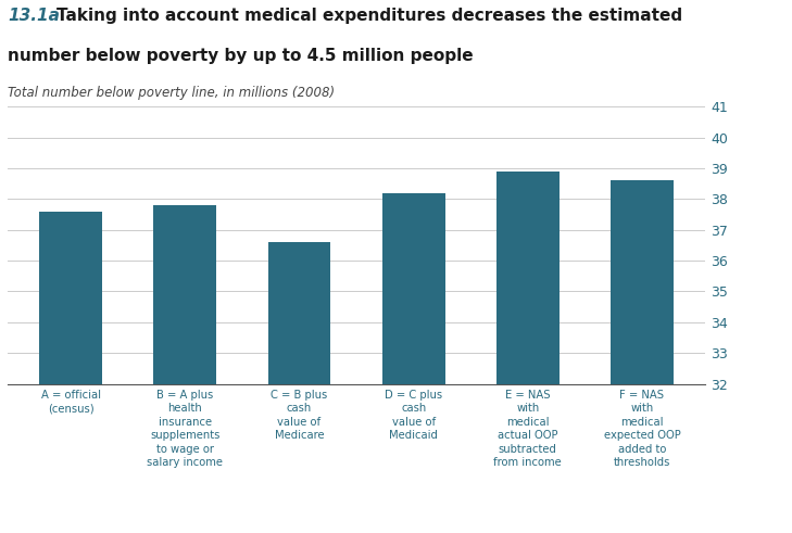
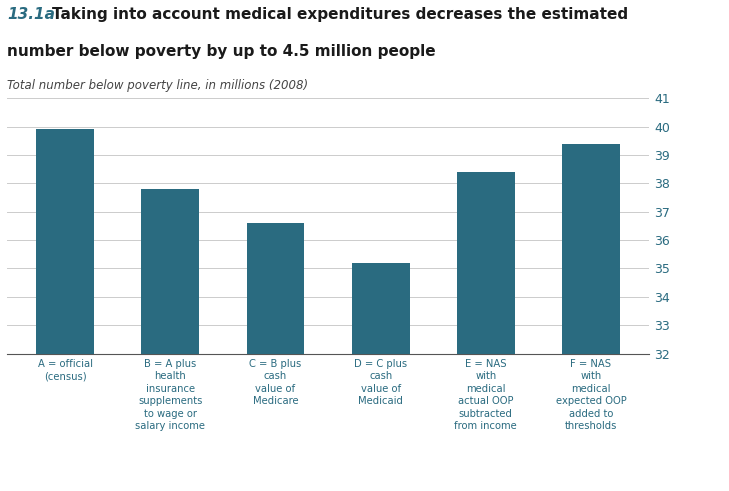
A = official (census): 37.6 -> 39.9
D = C plus cash value of Medicaid: 38.2 -> 35.2
E = NAS with medical actual OOP subtracted from income: 38.9 -> 38.4
F = NAS with medical expected OOP added to thresholds: 38.6 -> 39.4
